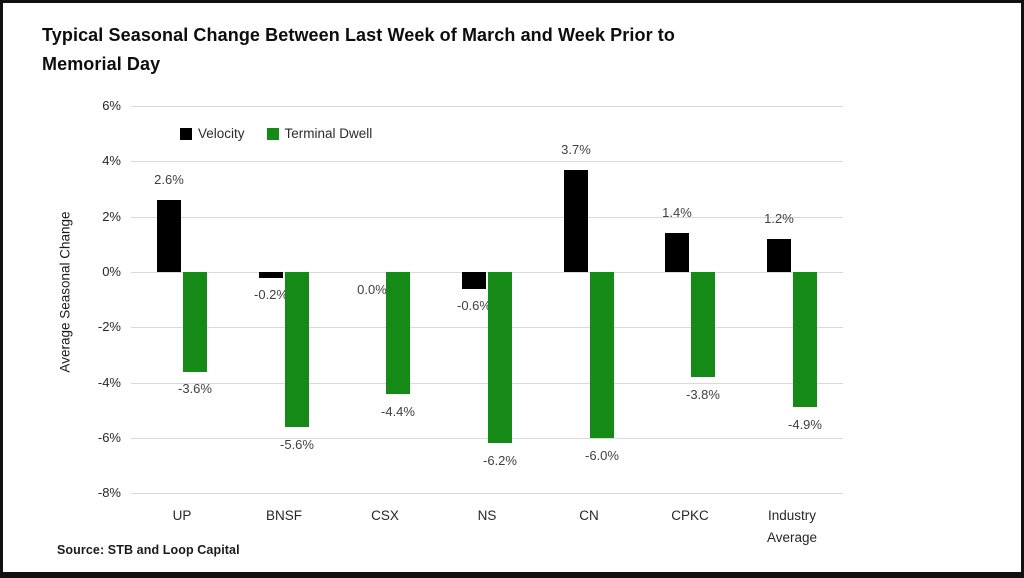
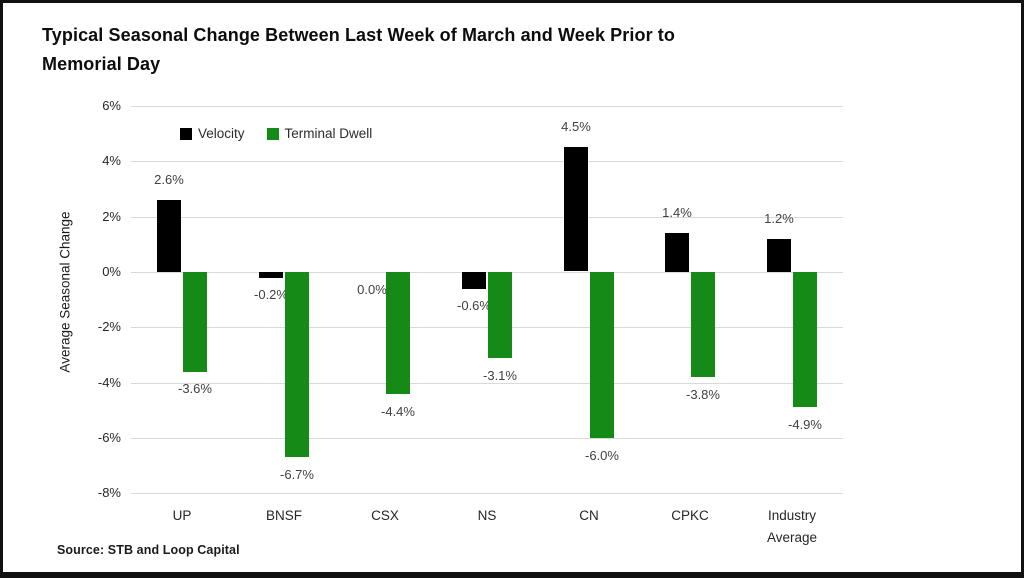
Terminal Dwell/BNSF: -5.6% -> -6.7%
Terminal Dwell/NS: -6.2% -> -3.1%
Velocity/CN: 3.7% -> 4.5%
